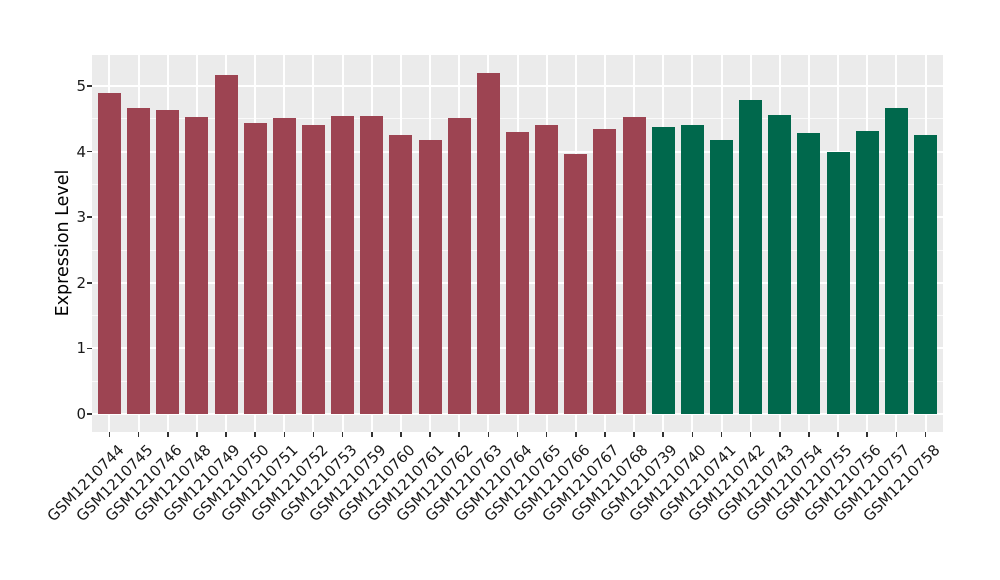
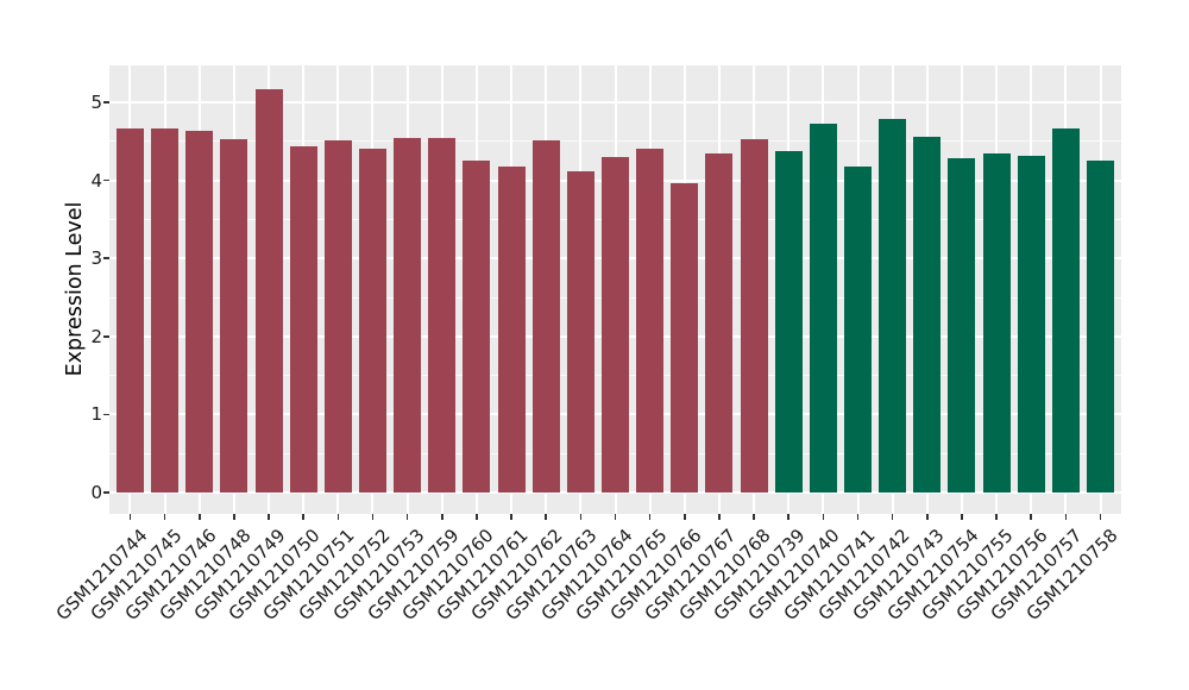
GSM1210744: 4.9 -> 4.7
GSM1210763: 5.2 -> 4.1
GSM1210740: 4.4 -> 4.7
GSM1210755: 4.0 -> 4.3
